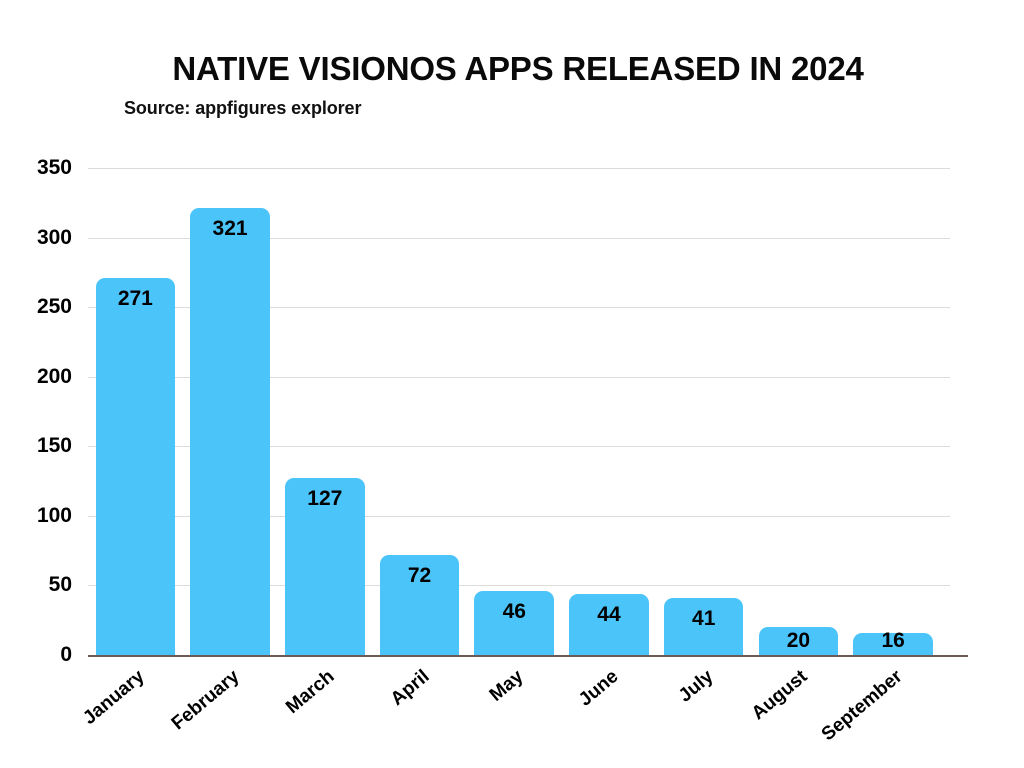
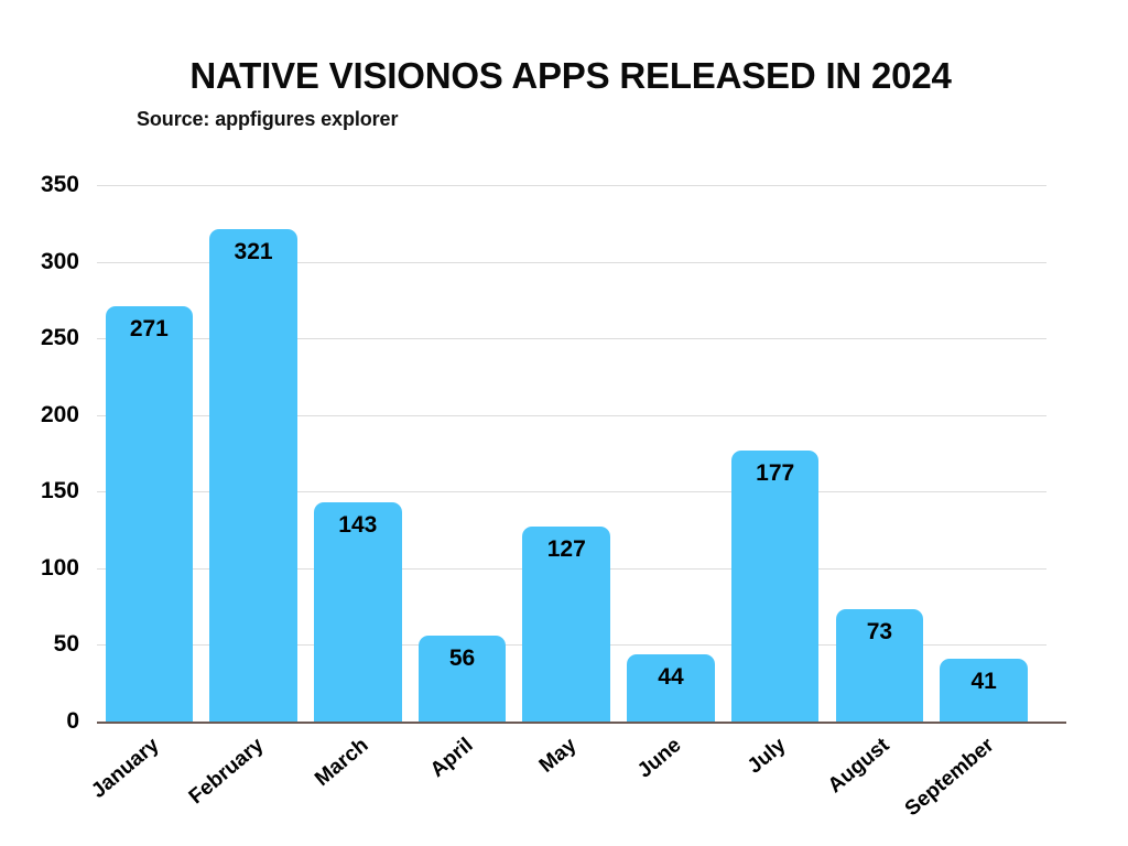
March: 127 -> 143
April: 72 -> 56
May: 46 -> 127
July: 41 -> 177
August: 20 -> 73
September: 16 -> 41
